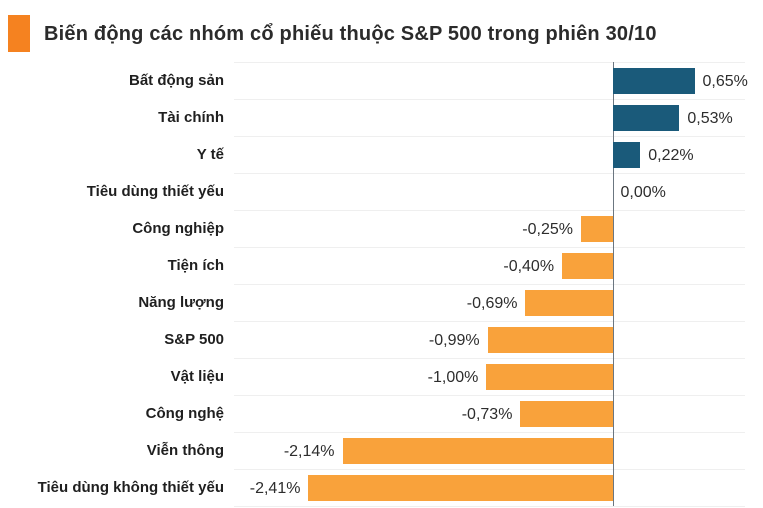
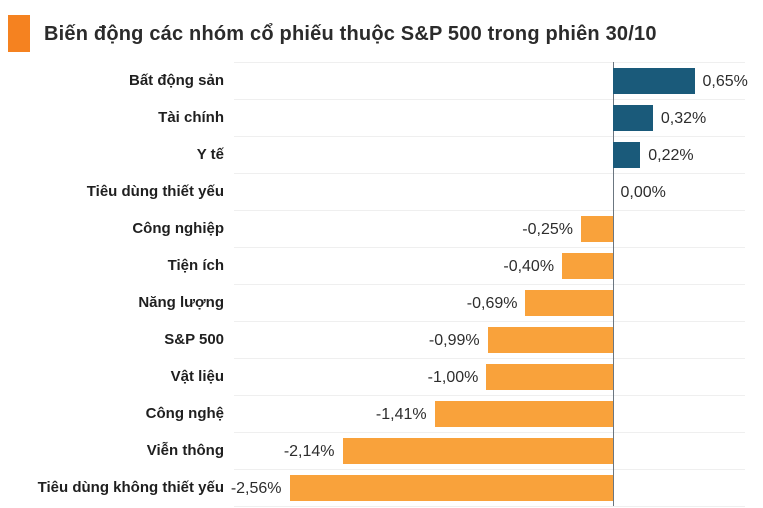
Tài chính: 0,53% -> 0,32%
Công nghệ: -0,73% -> -1,41%
Tiêu dùng không thiết yếu: -2,41% -> -2,56%
